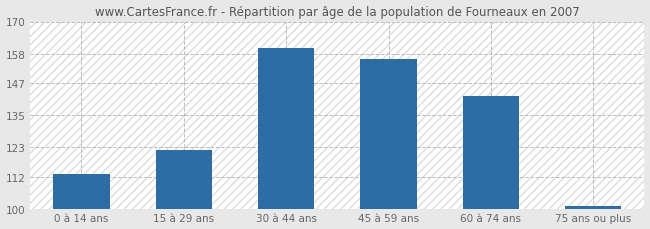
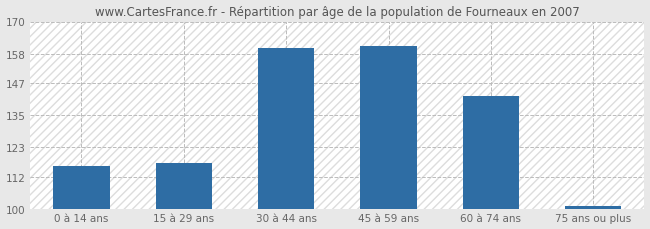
0 à 14 ans: 113 -> 116
15 à 29 ans: 122 -> 117
45 à 59 ans: 156 -> 161
